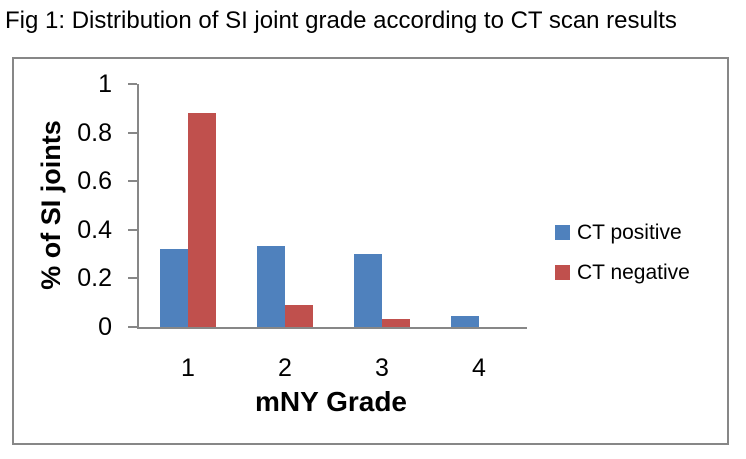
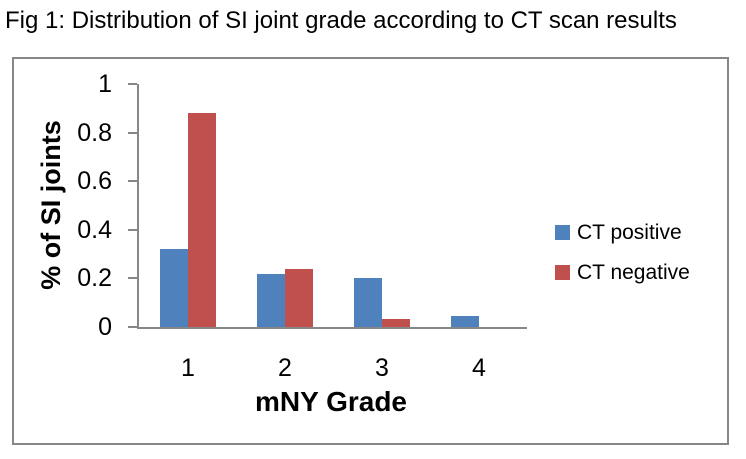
CT positive/2: 0.34 -> 0.22
CT negative/2: 0.09 -> 0.24
CT positive/3: 0.30 -> 0.20
